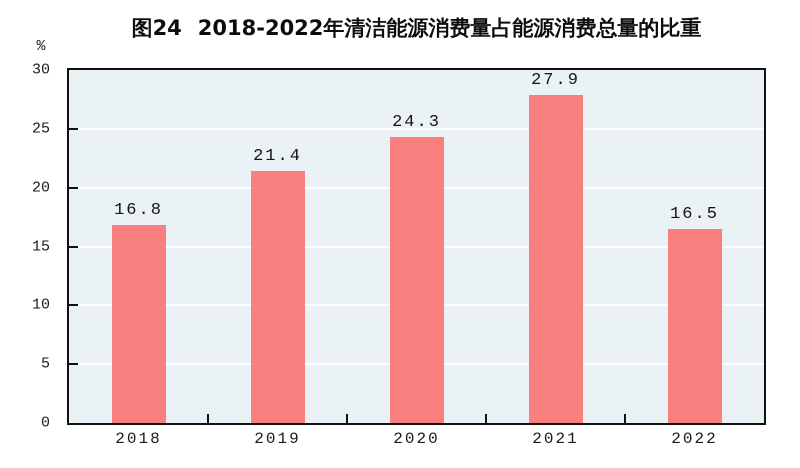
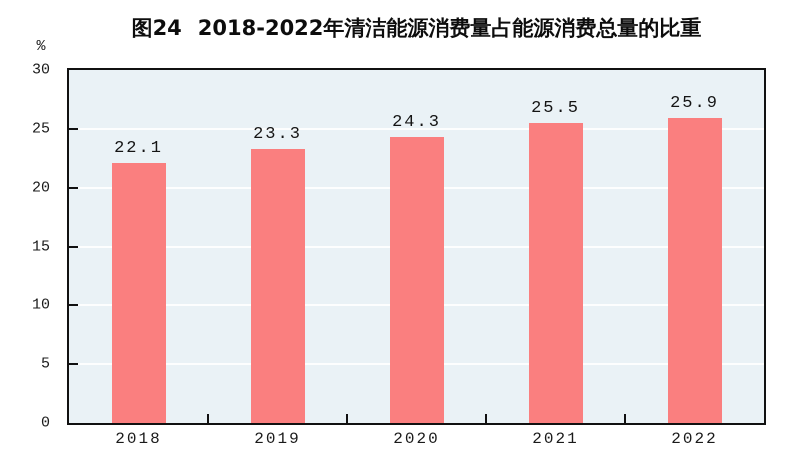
2018: 16.8 -> 22.1
2019: 21.4 -> 23.3
2021: 27.9 -> 25.5
2022: 16.5 -> 25.9
